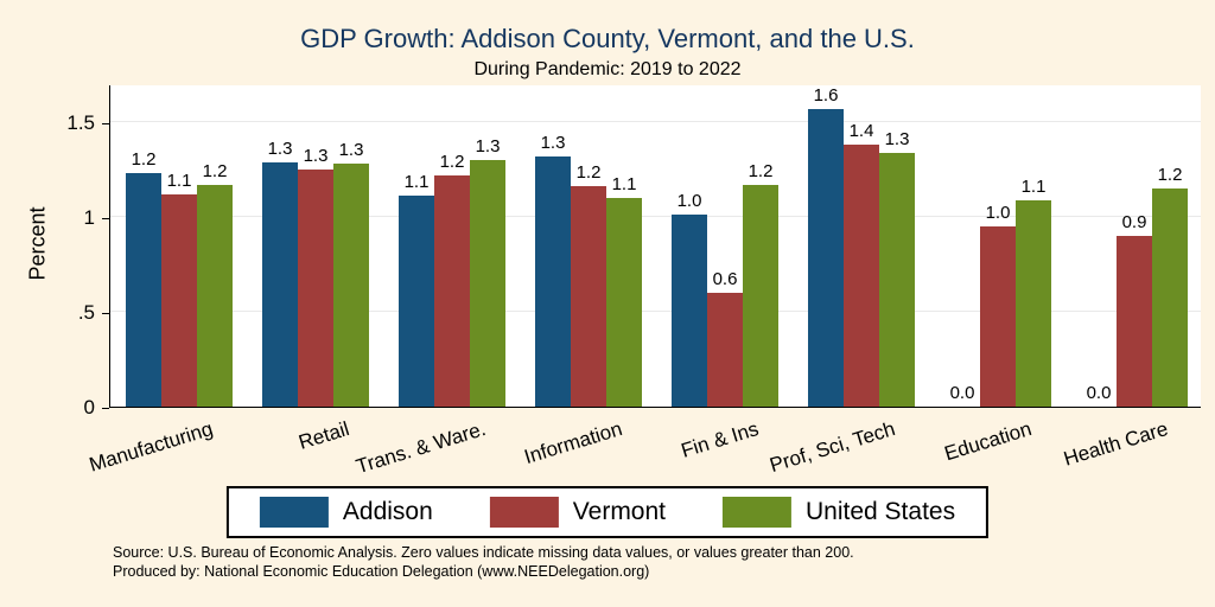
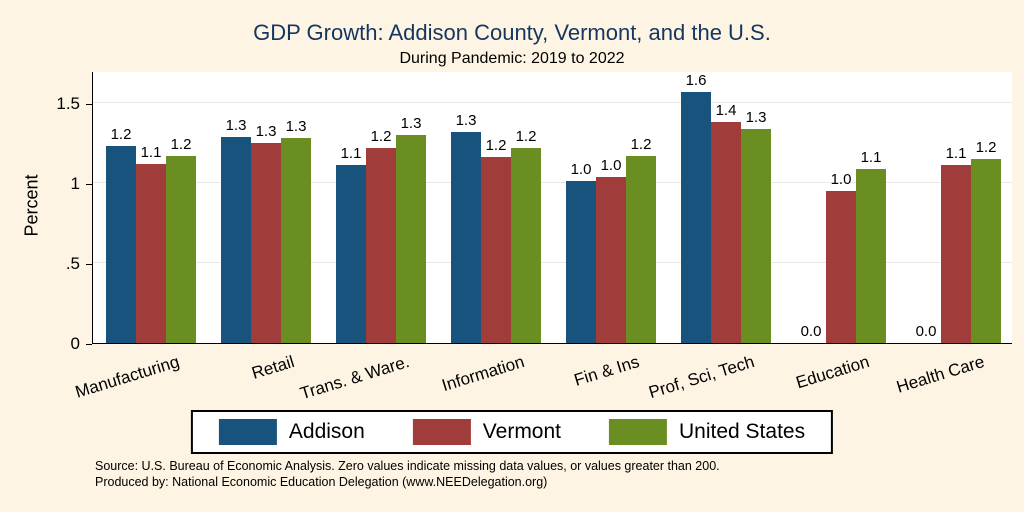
United States/Information: 1.1 -> 1.2
Vermont/Fin & Ins: 0.6 -> 1.0
Vermont/Health Care: 0.9 -> 1.1
